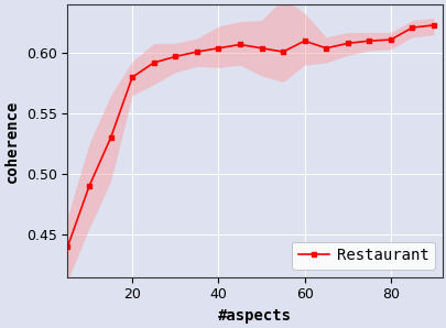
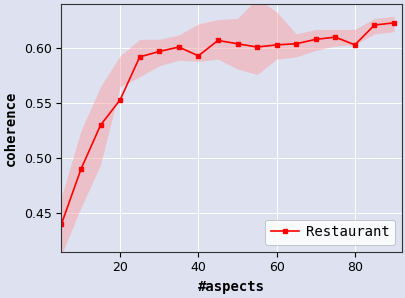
Restaurant/20: 0.580 -> 0.553
Restaurant/40: 0.604 -> 0.593
Restaurant/60: 0.610 -> 0.603
Restaurant/80: 0.611 -> 0.603
